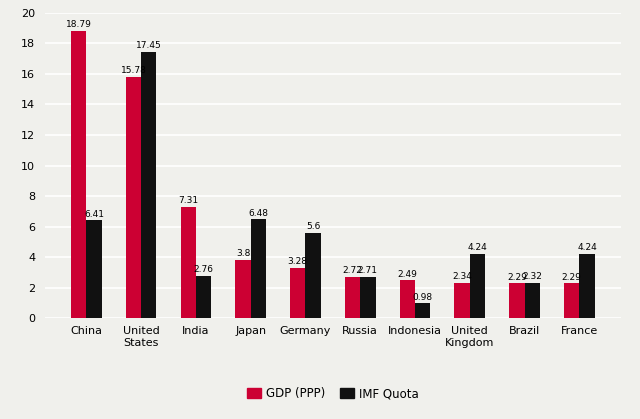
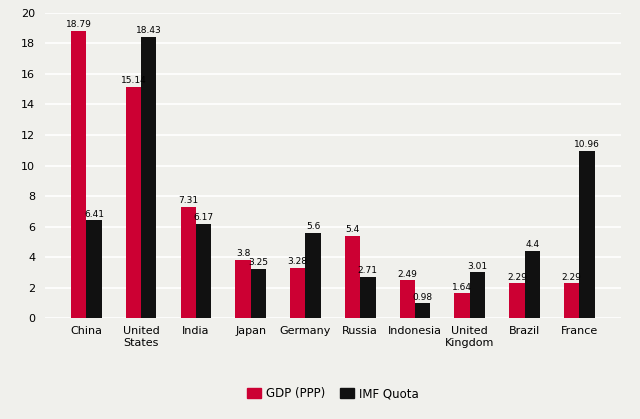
GDP (PPP)/United States: 15.78 -> 15.14
IMF Quota/United States: 17.45 -> 18.43
IMF Quota/India: 2.76 -> 6.17
IMF Quota/Japan: 6.48 -> 3.25
GDP (PPP)/Russia: 2.7 -> 5.4
GDP (PPP)/United Kingdom: 2.34 -> 1.64
IMF Quota/United Kingdom: 4.24 -> 3.01
IMF Quota/Brazil: 2.3 -> 4.4
IMF Quota/France: 4.24 -> 10.96
